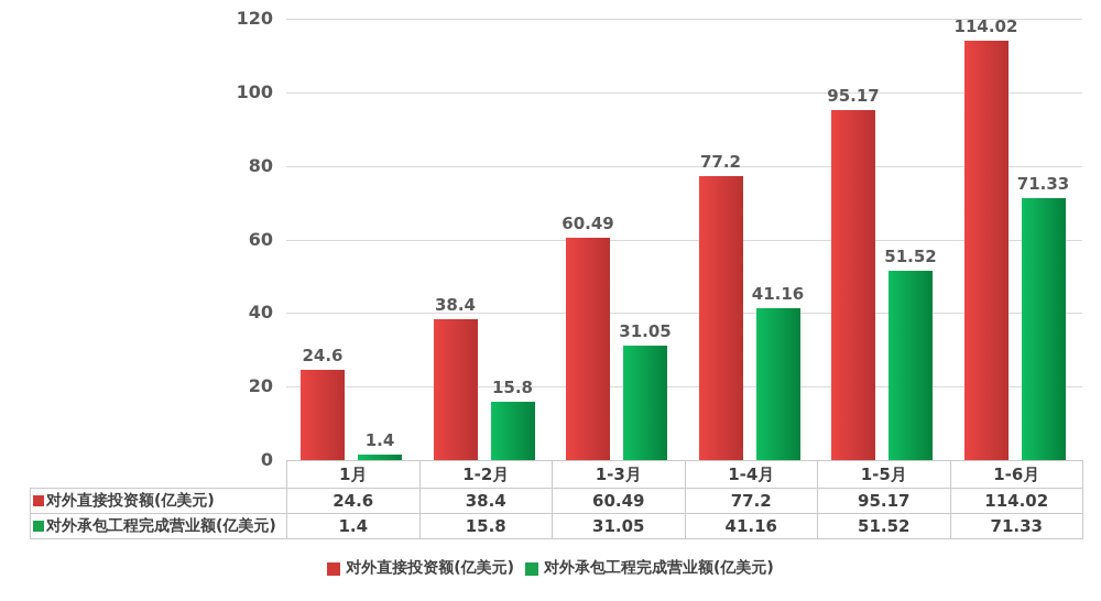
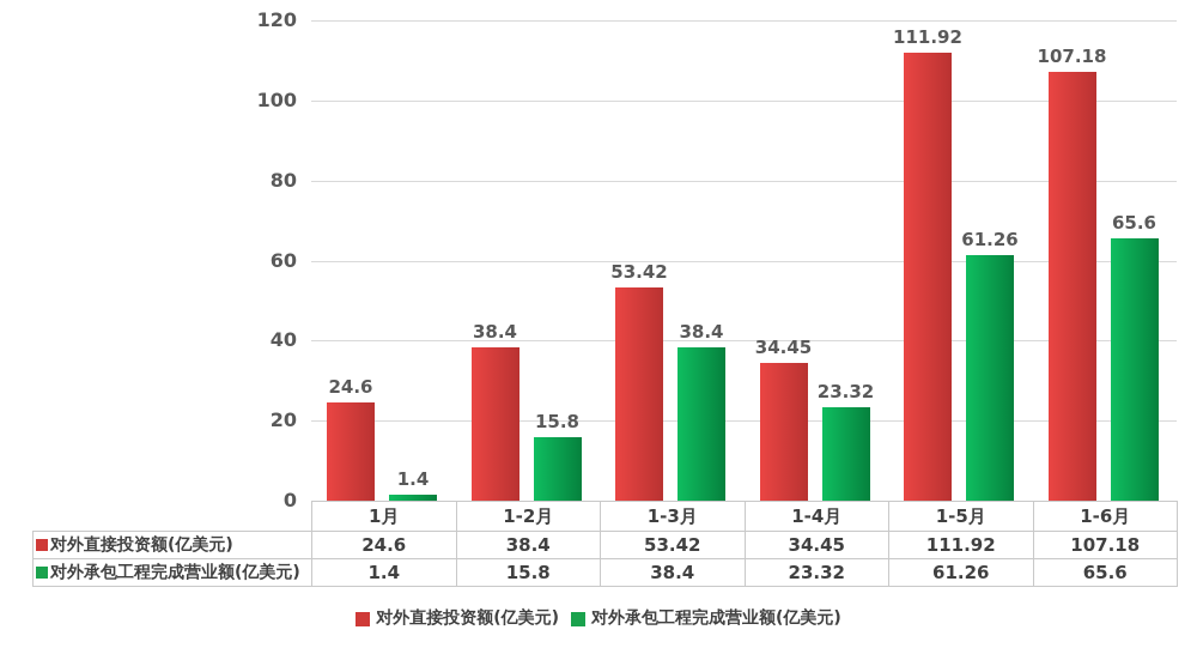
对外直接投资额(亿美元)/1-3月: 60.49 -> 53.42
对外承包工程完成营业额(亿美元)/1-3月: 31.05 -> 38.4
对外直接投资额(亿美元)/1-4月: 77.2 -> 34.45
对外承包工程完成营业额(亿美元)/1-4月: 41.16 -> 23.32
对外直接投资额(亿美元)/1-5月: 95.17 -> 111.92
对外承包工程完成营业额(亿美元)/1-5月: 51.52 -> 61.26
对外直接投资额(亿美元)/1-6月: 114.02 -> 107.18
对外承包工程完成营业额(亿美元)/1-6月: 71.33 -> 65.6
